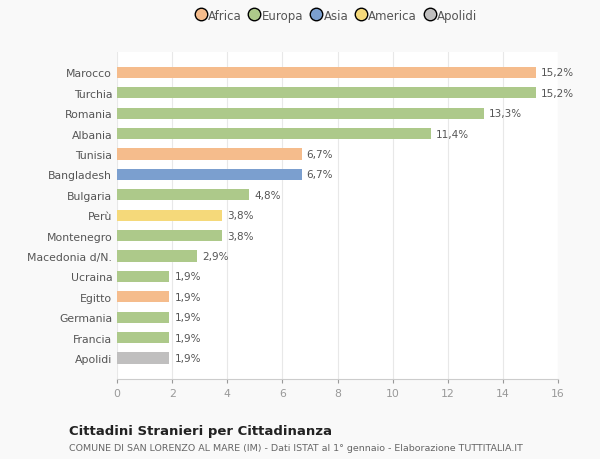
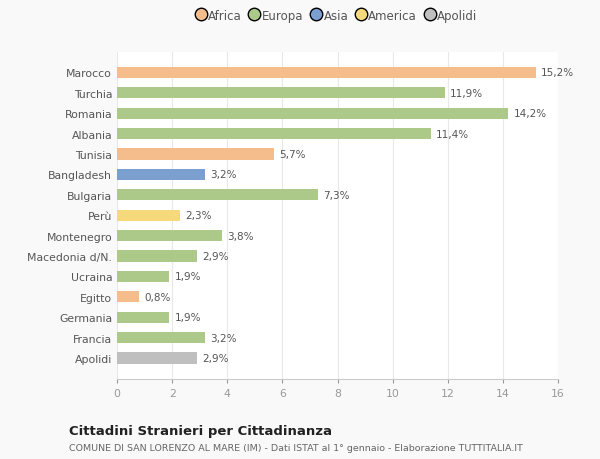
Turchia: 15,2% -> 11,9%
Romania: 13,3% -> 14,2%
Tunisia: 6,7% -> 5,7%
Bangladesh: 6,7% -> 3,2%
Bulgaria: 4,8% -> 7,3%
Perù: 3,8% -> 2,3%
Egitto: 1,9% -> 0,8%
Francia: 1,9% -> 3,2%
Apolidi: 1,9% -> 2,9%
